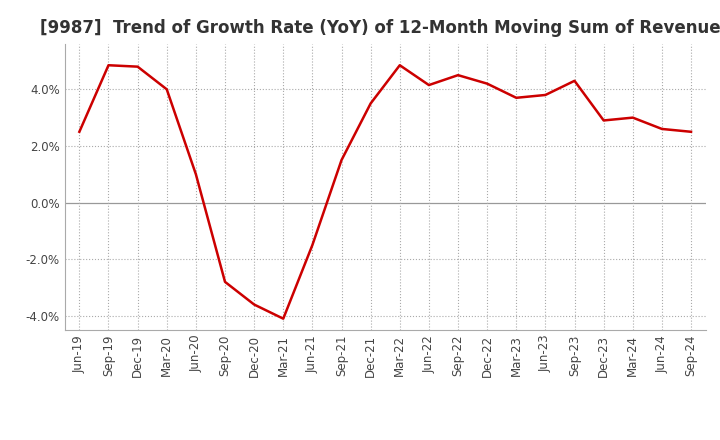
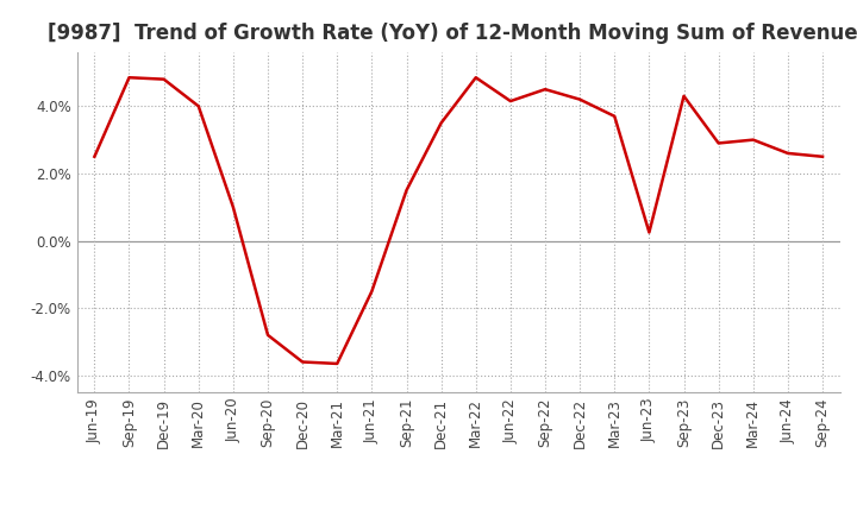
Mar-21: -4.10% -> -3.65%
Jun-23: 3.80% -> 0.25%
